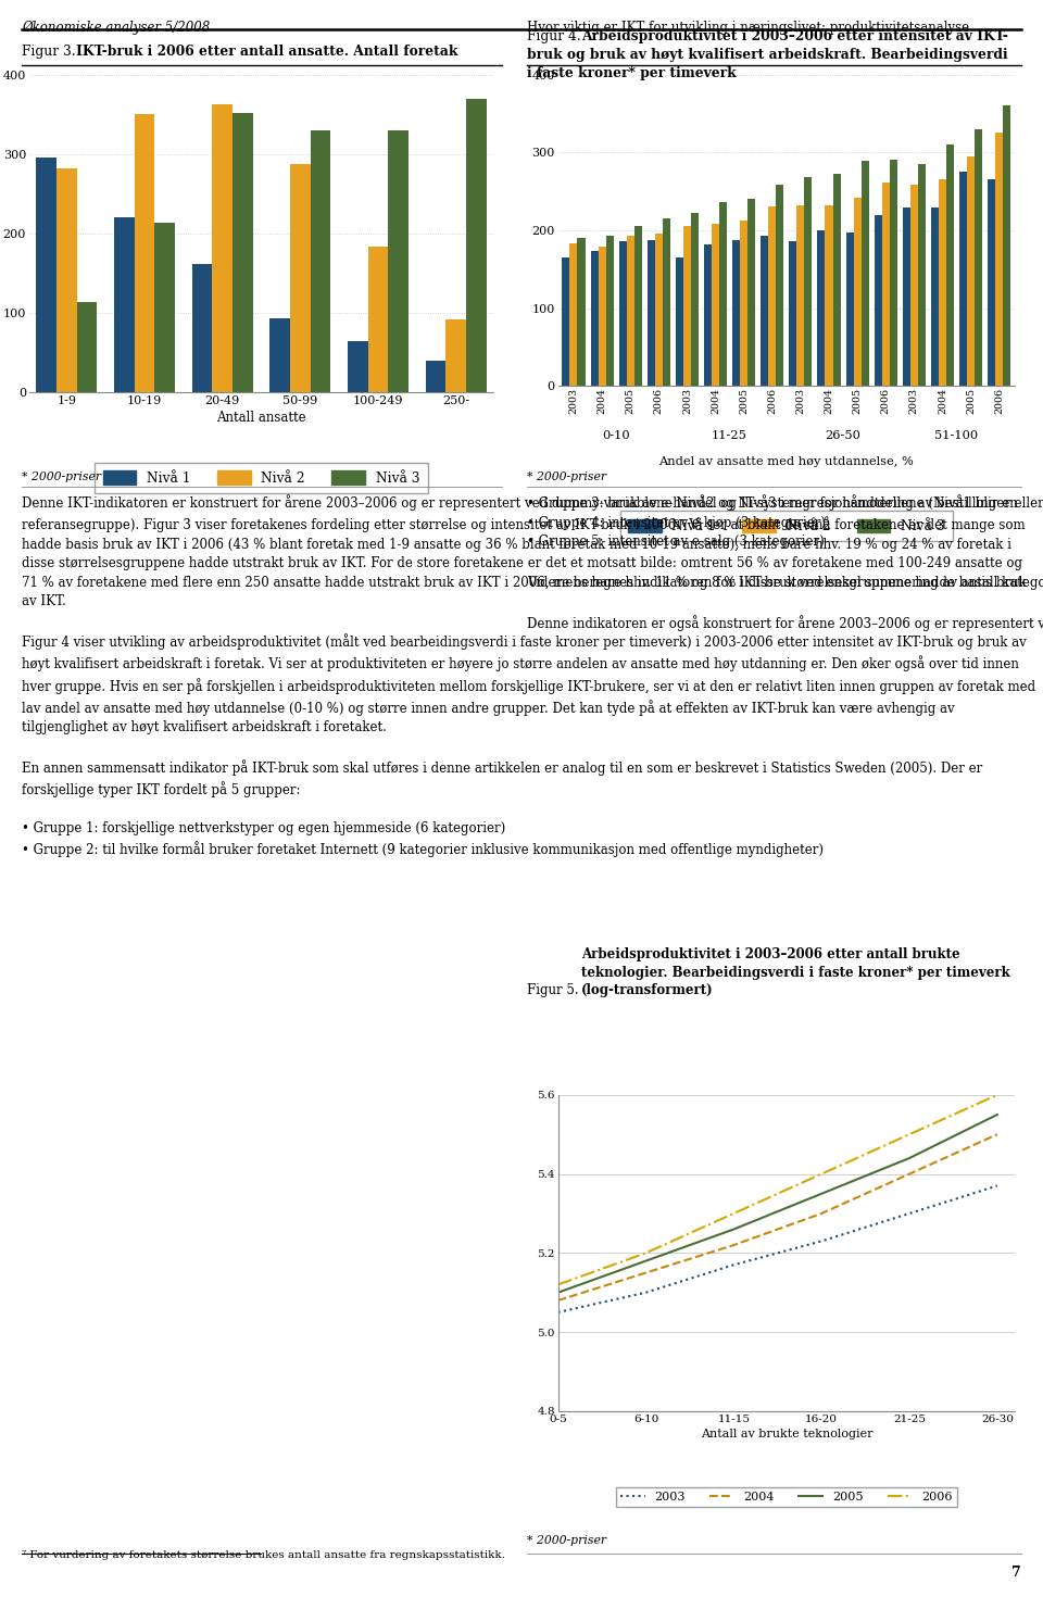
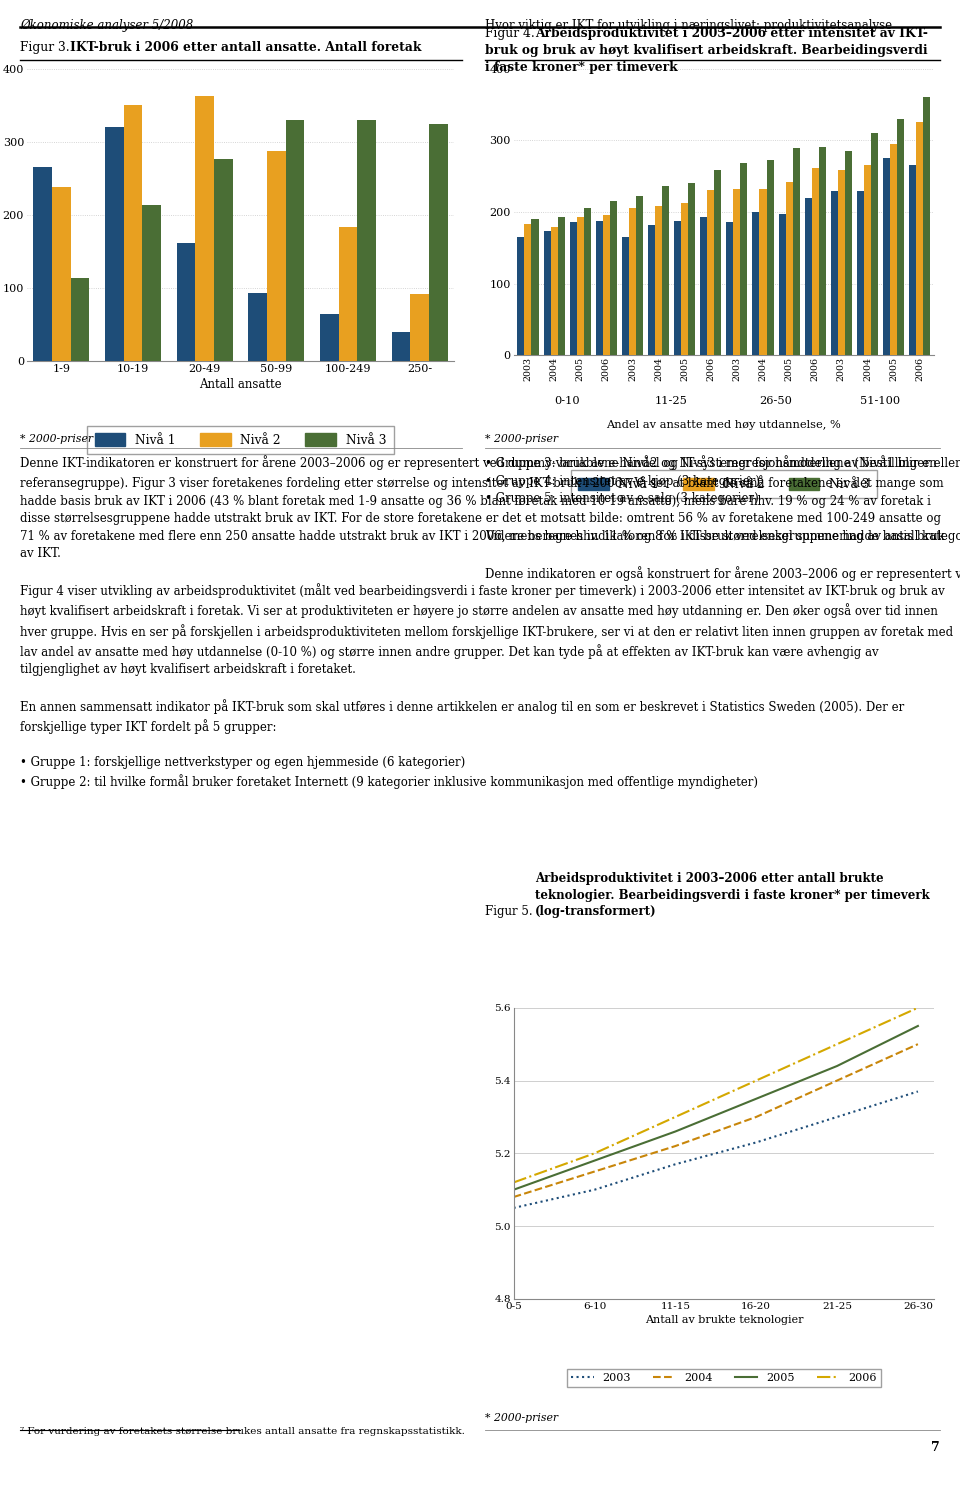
Nivå 1/1-9: 296 -> 265
Nivå 2/1-9: 282 -> 238
Nivå 1/10-19: 220 -> 320
Nivå 3/20-49: 352 -> 277
Nivå 3/250-: 370 -> 325
